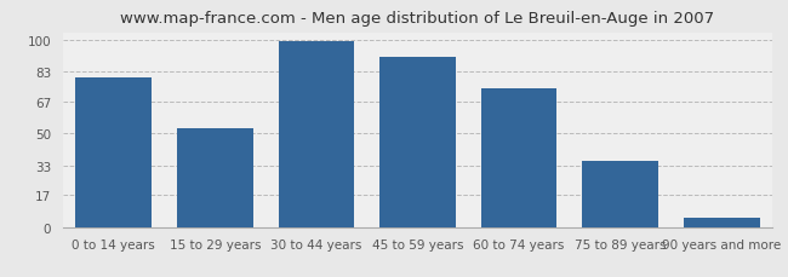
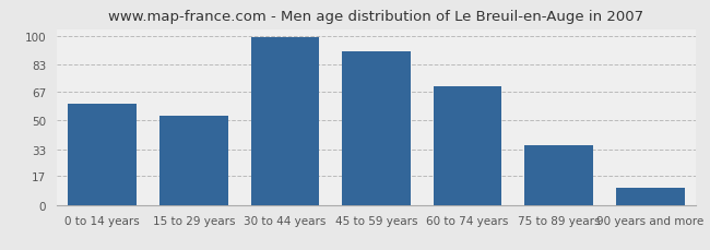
0 to 14 years: 80 -> 60
60 to 74 years: 74 -> 70
90 years and more: 5 -> 10
